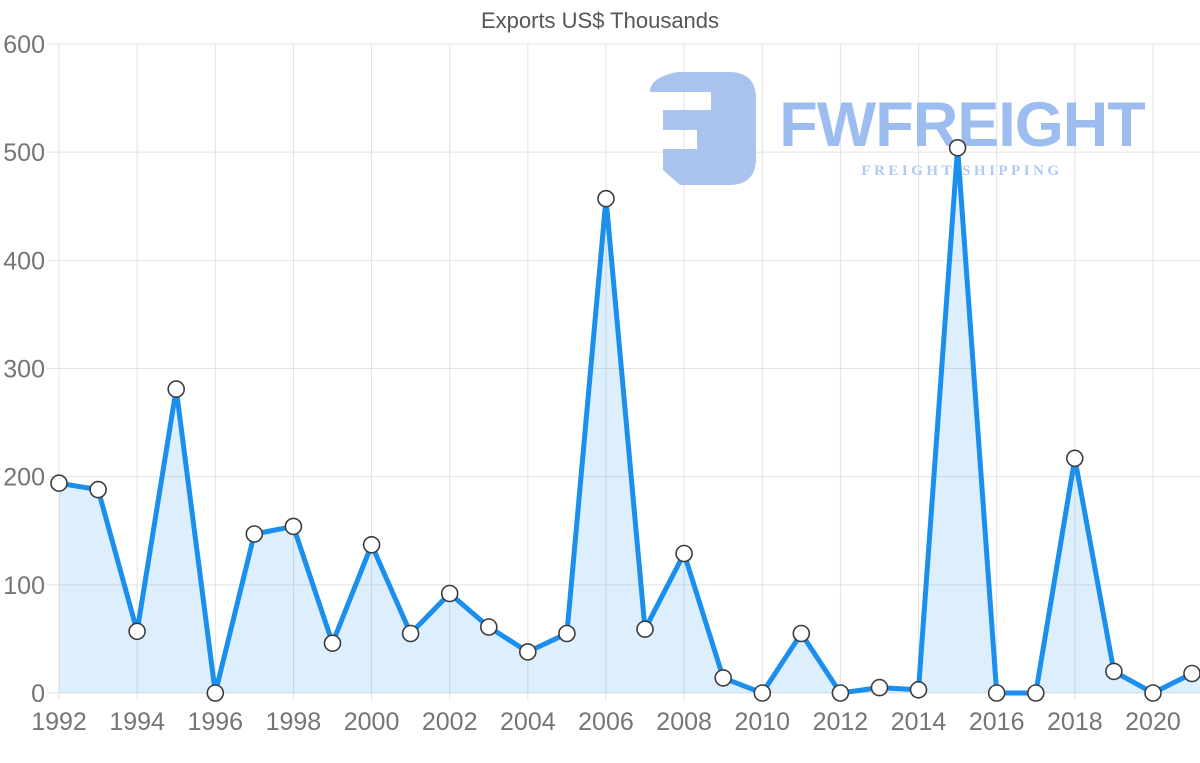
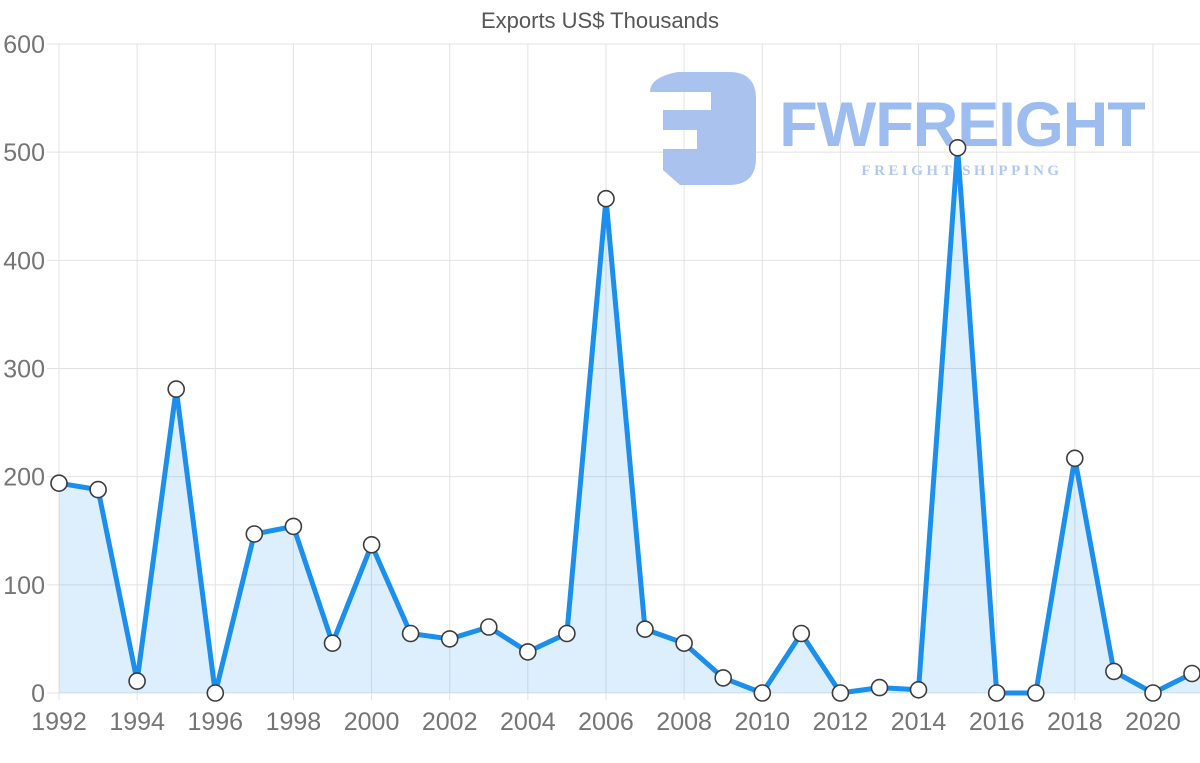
1994: 57 -> 11
2002: 92 -> 50
2008: 129 -> 46
